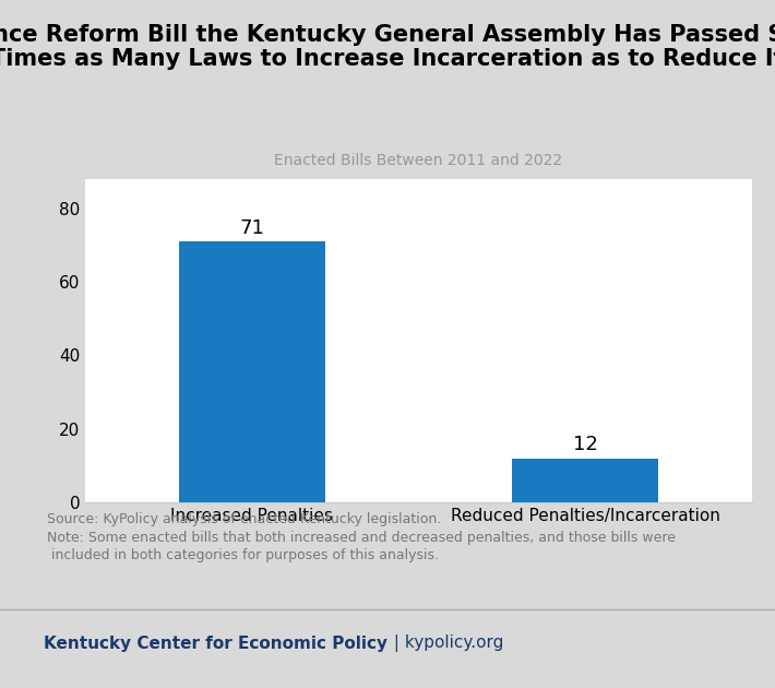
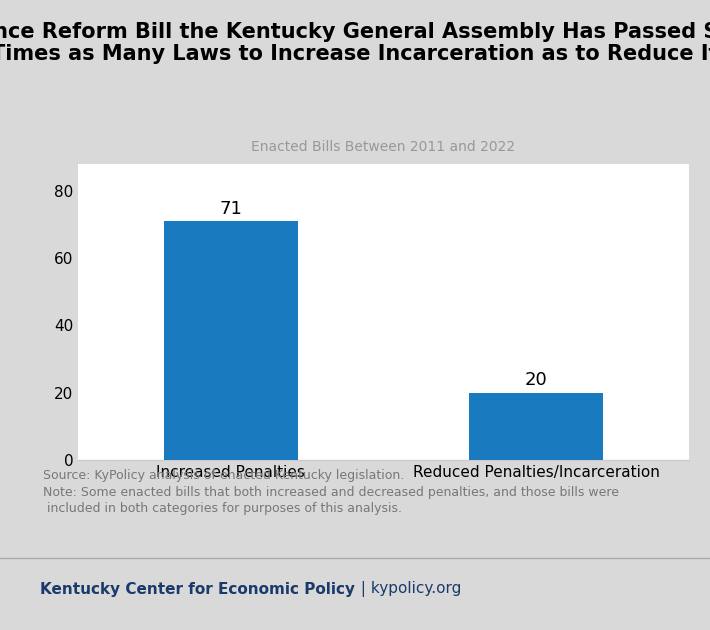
Reduced Penalties/Incarceration: 12 -> 20
